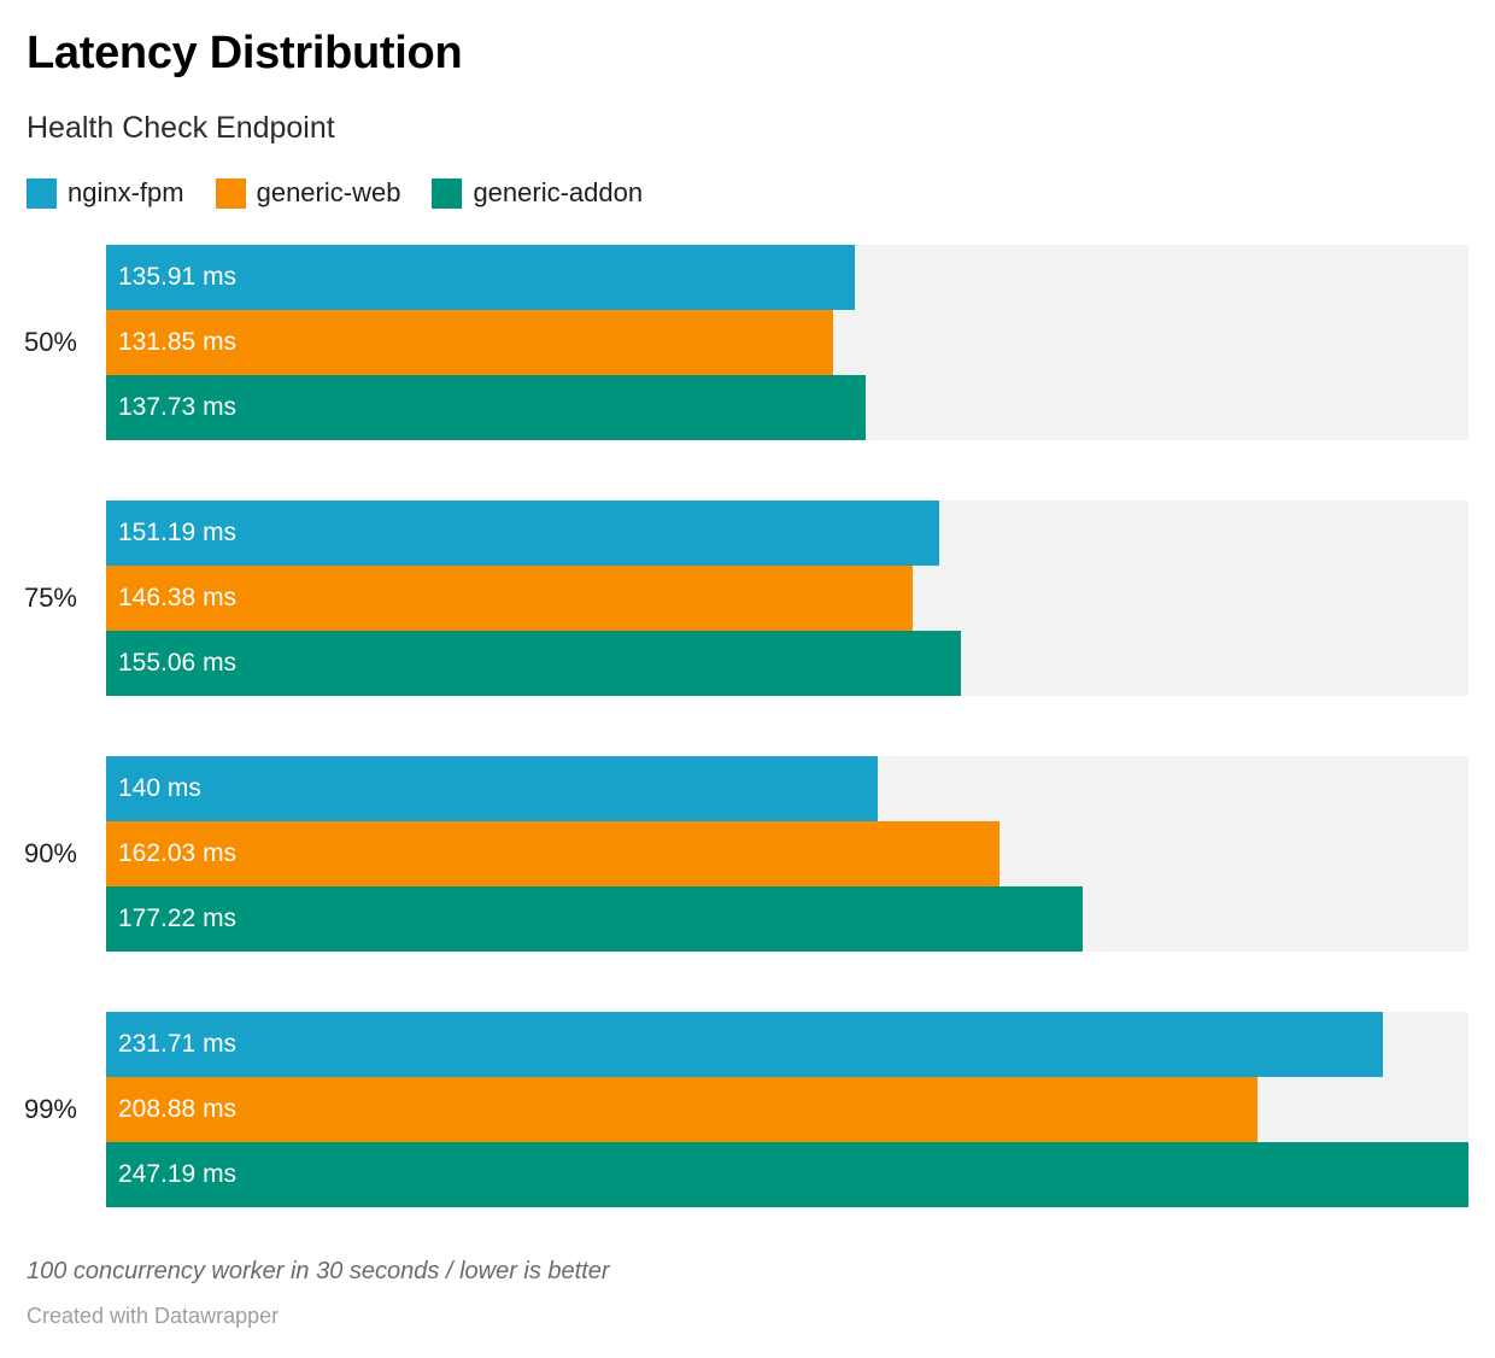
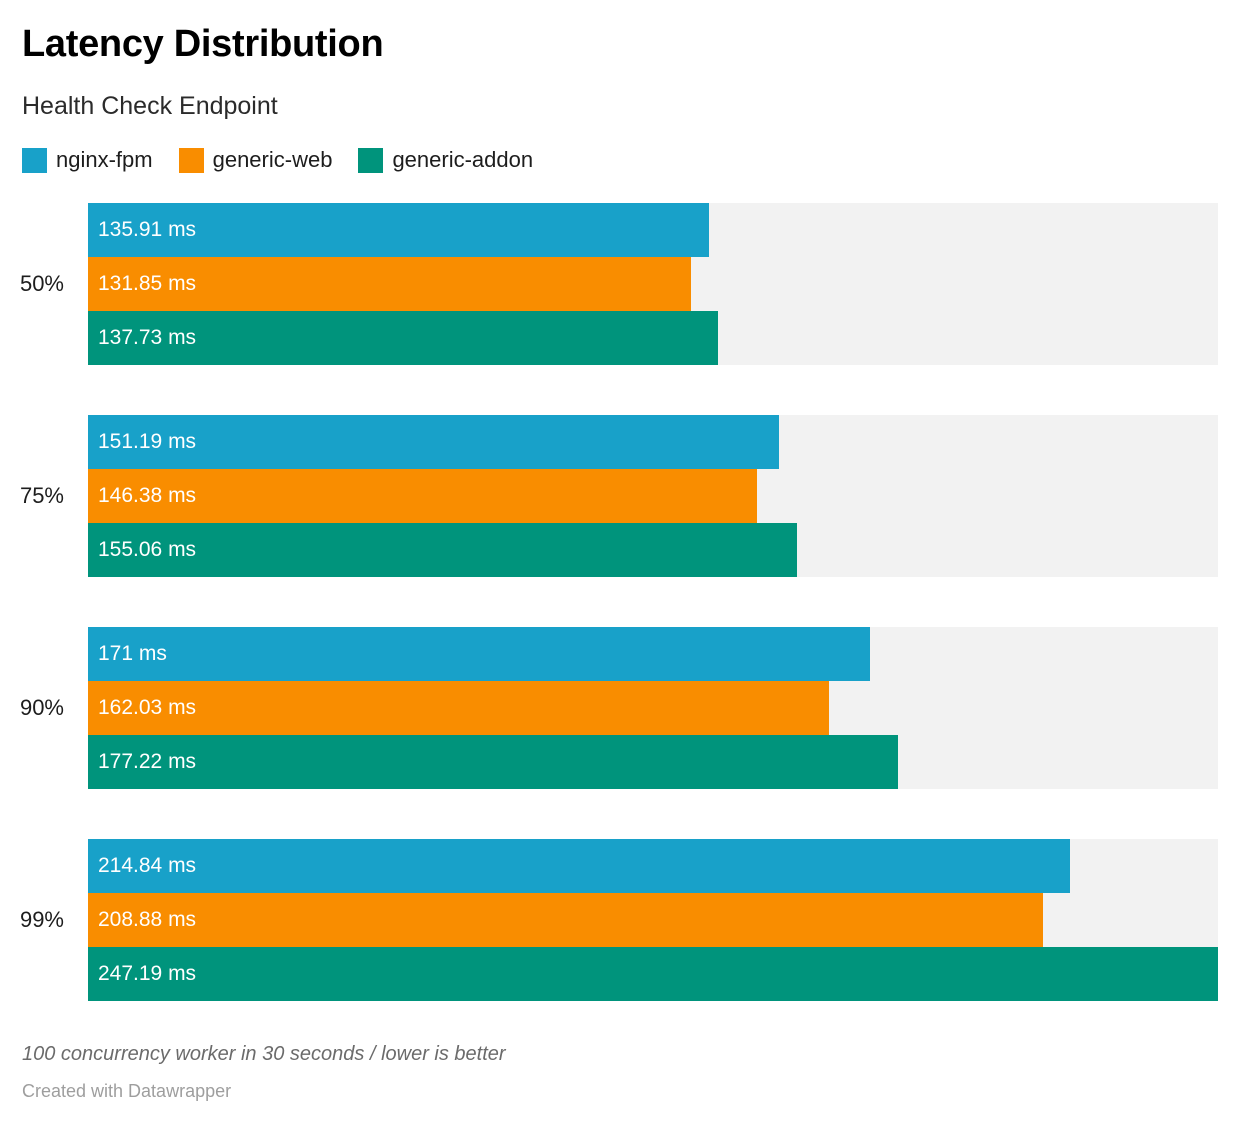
nginx-fpm/90%: 140 -> 171
nginx-fpm/99%: 231.71 -> 214.84
